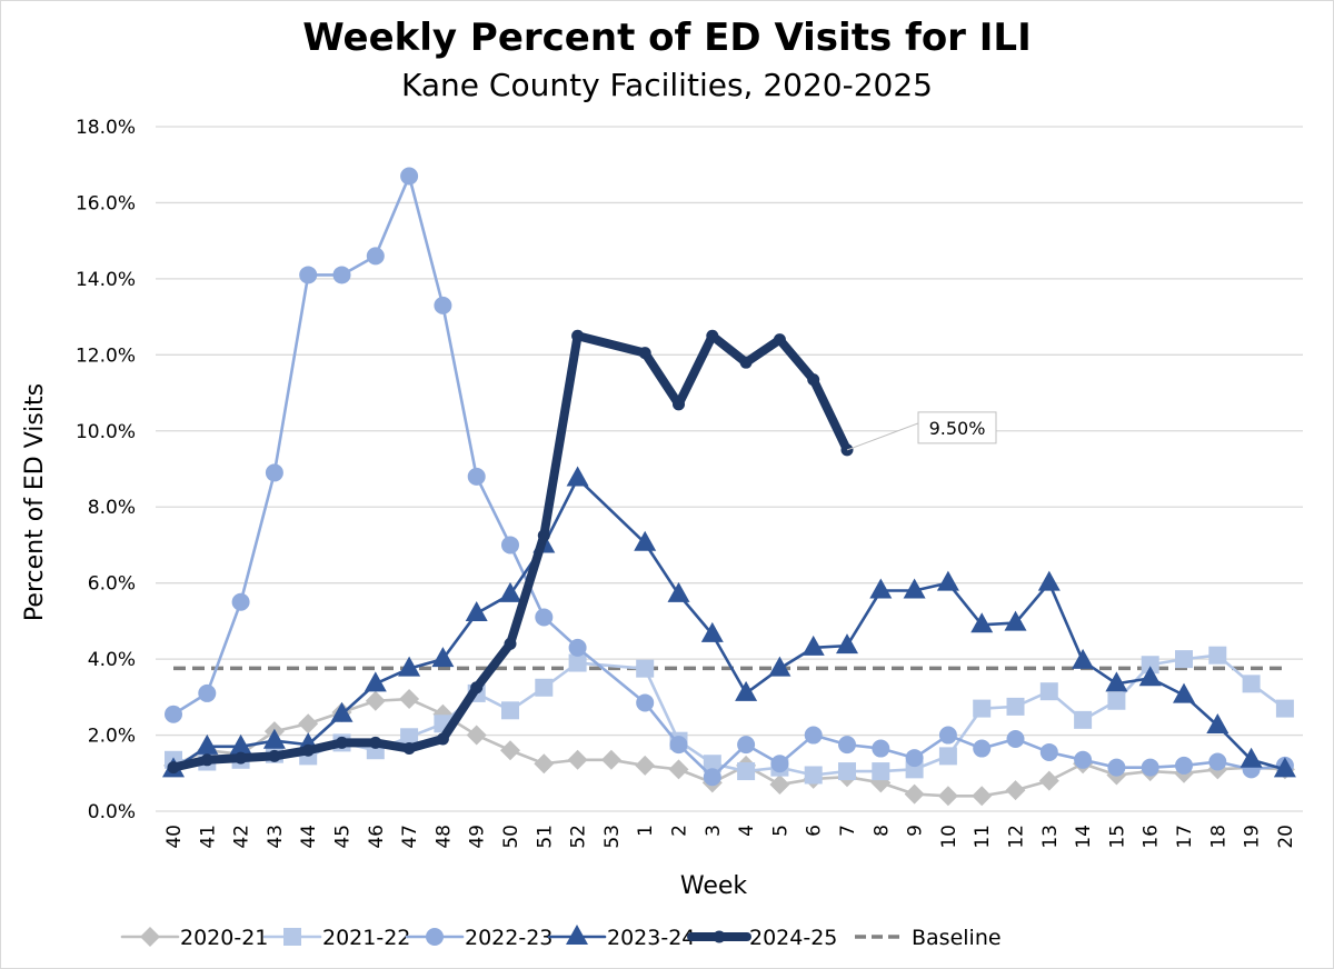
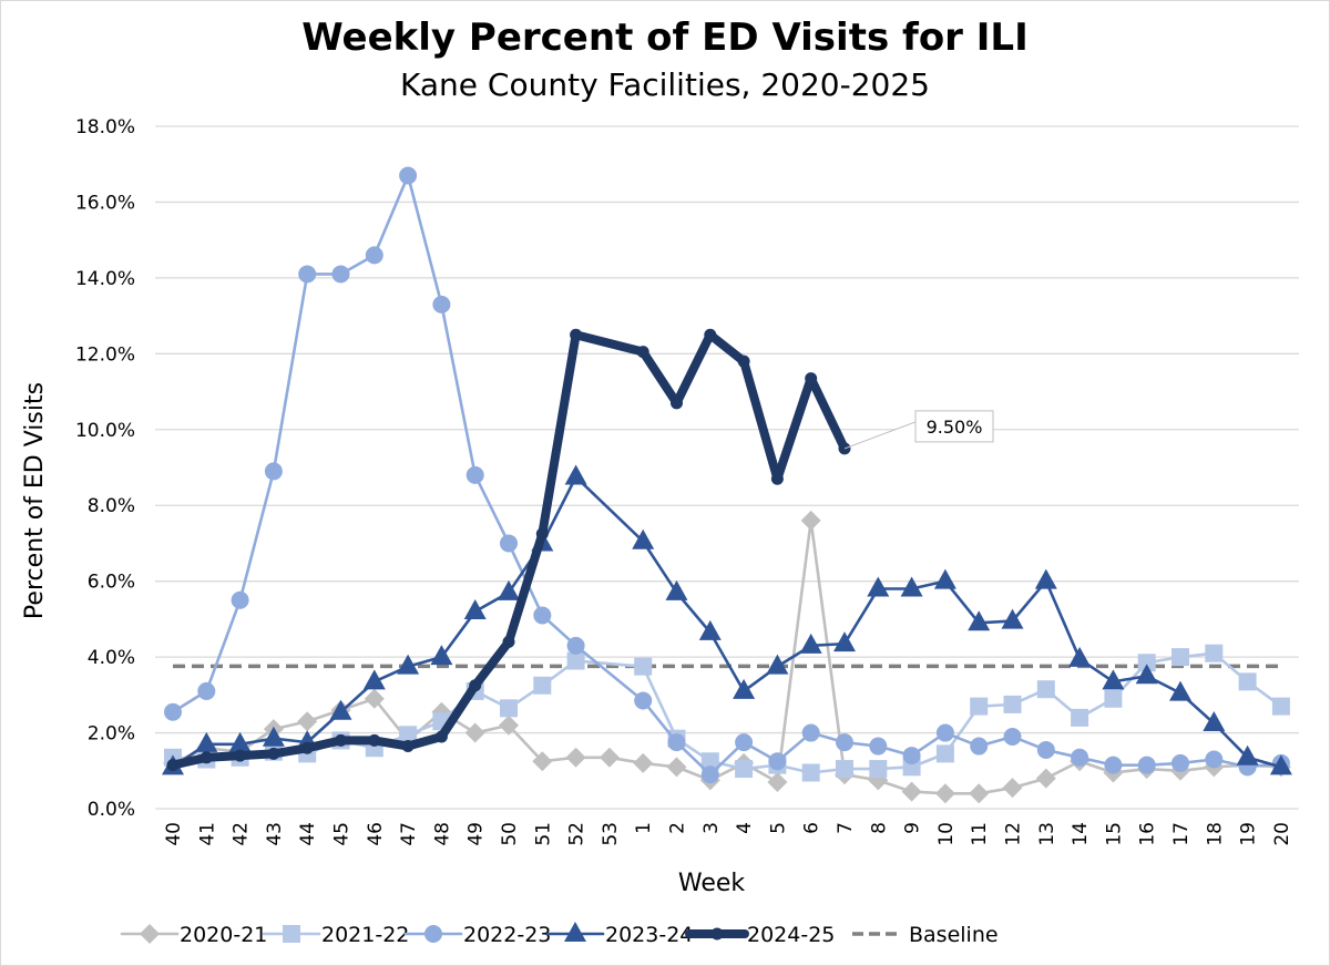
2020-21/47: 3.0% -> 1.8%
2020-21/50: 1.6% -> 2.2%
2024-25/5: 12.4% -> 8.7%
2020-21/6: 0.8% -> 7.6%
